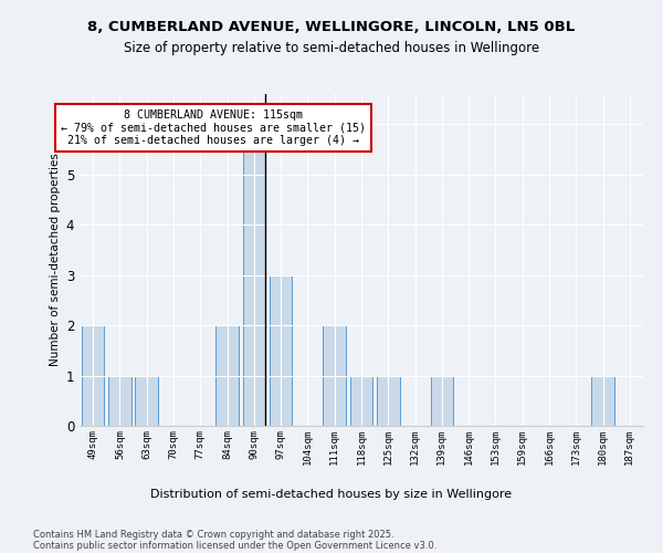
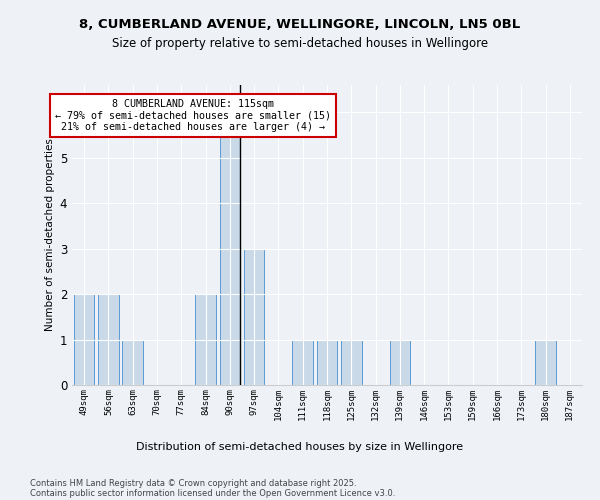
56sqm: 1 -> 2
111sqm: 2 -> 1
